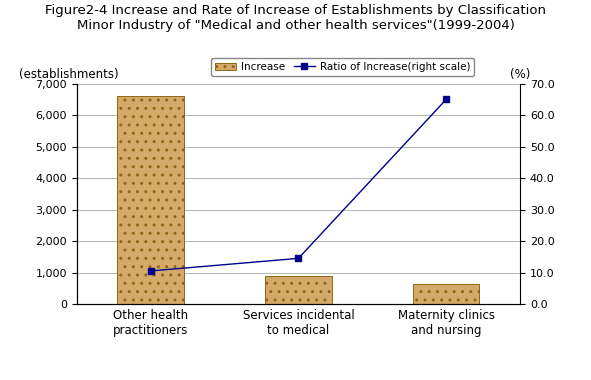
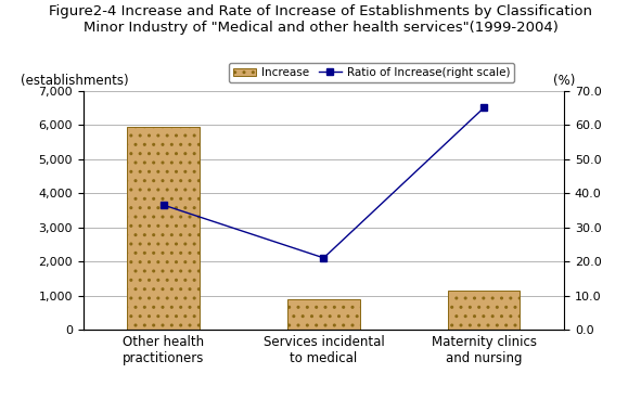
Increase/Other health practitioners: 6,600 -> 5,950
Ratio of Increase(right scale)/Other health practitioners: 10.5 -> 36.5
Ratio of Increase(right scale)/Services incidental to medical: 14.5 -> 21.0
Increase/Maternity clinics and nursing: 650 -> 1,150
